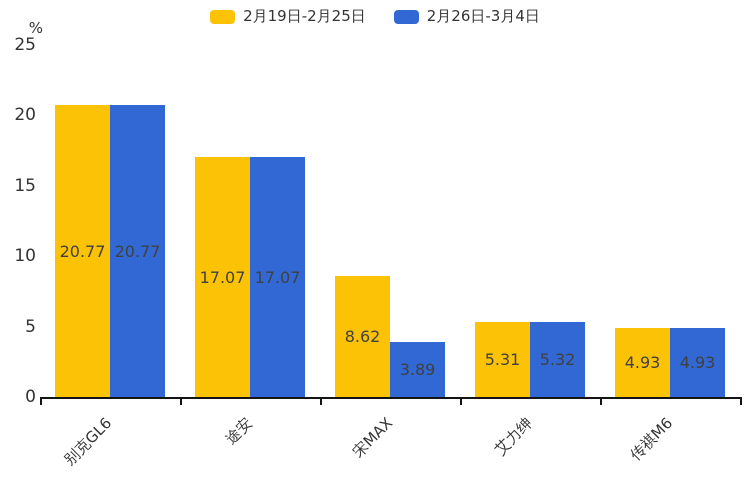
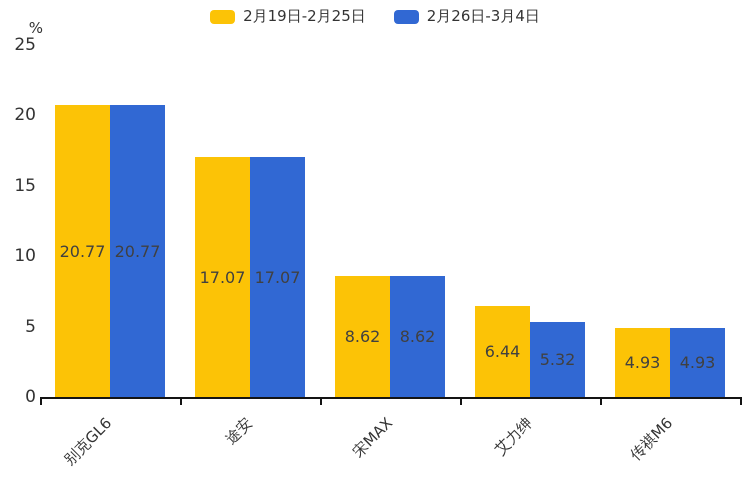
2月26日-3月4日/宋MAX: 3.89 -> 8.62
2月19日-2月25日/艾力绅: 5.31 -> 6.44
